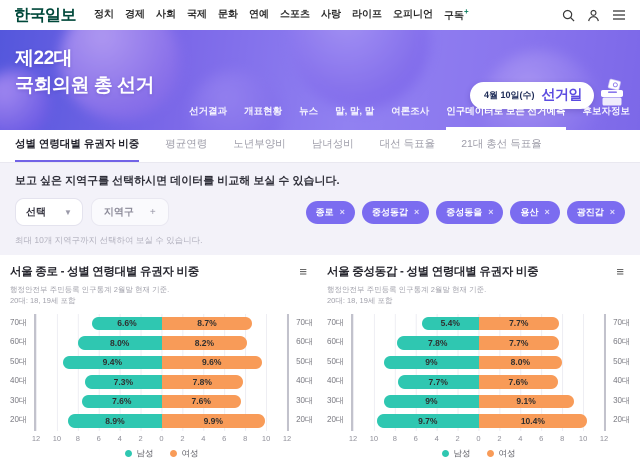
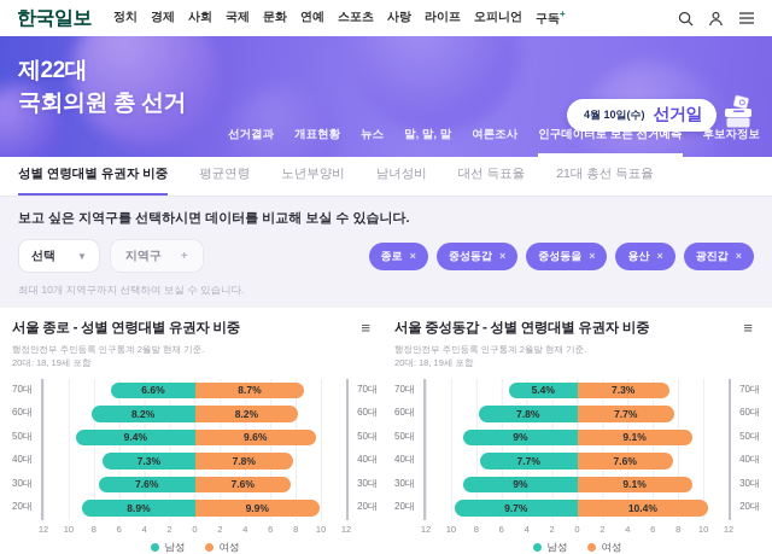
서울 종로 - 성별 연령대별 유권자 비중/남성/60대: 8.0% -> 8.2%
서울 중성동갑 - 성별 연령대별 유권자 비중/여성/70대: 7.7% -> 7.3%
서울 중성동갑 - 성별 연령대별 유권자 비중/여성/50대: 8.0% -> 9.1%
